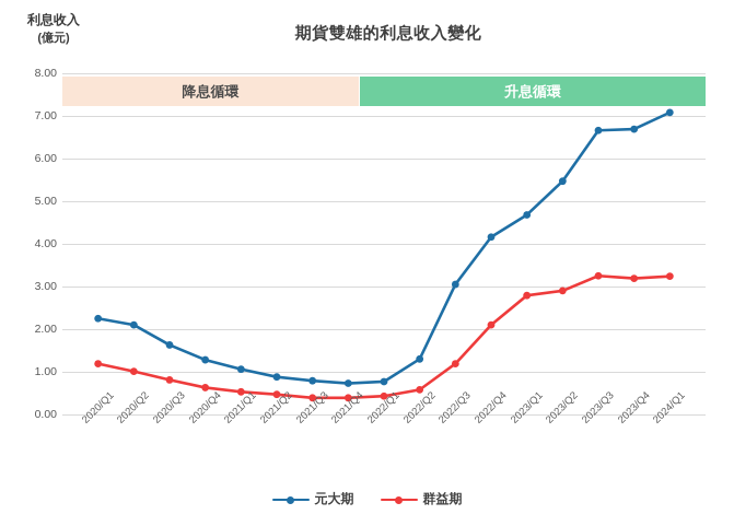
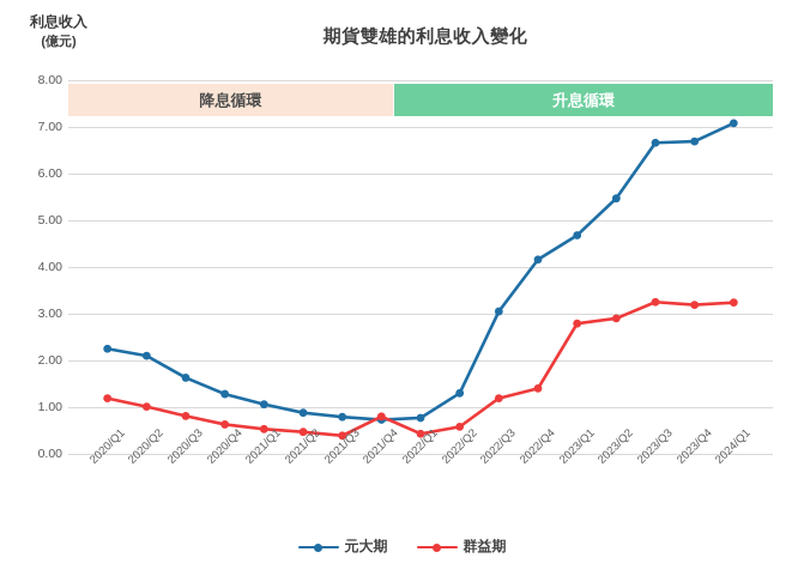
群益期/2021/Q4: 0.4 -> 0.8
群益期/2022/Q4: 2.1 -> 1.4
